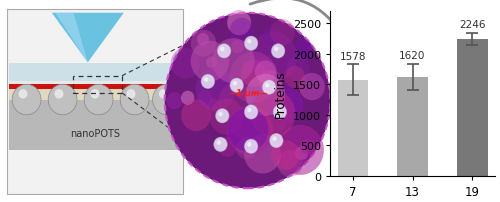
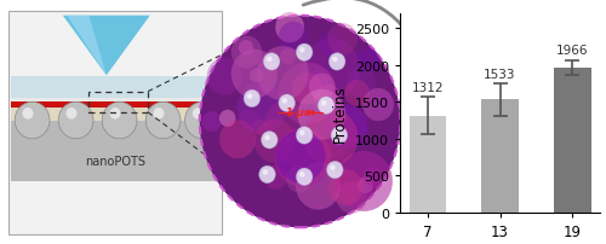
7: 1578 -> 1312
13: 1620 -> 1533
19: 2246 -> 1966
